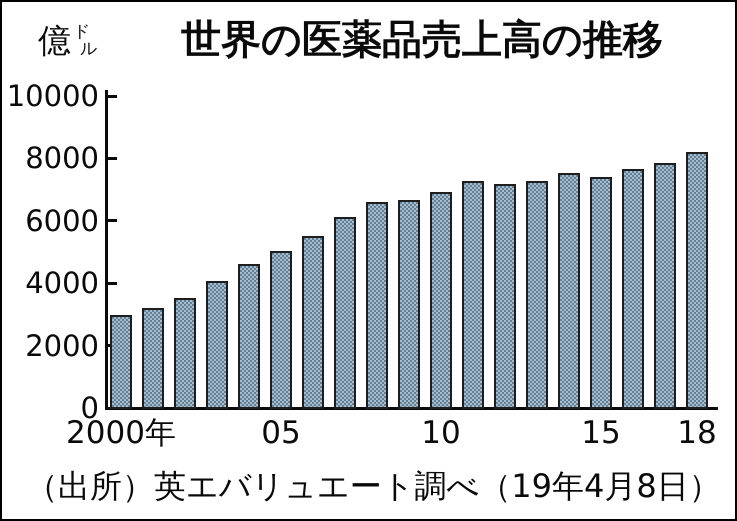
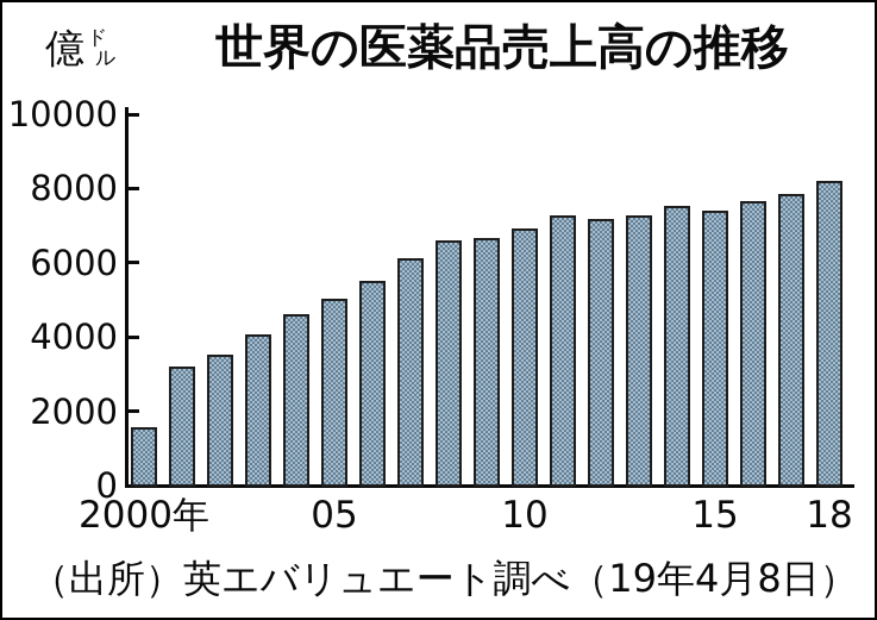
2000: 3000 -> 1600
